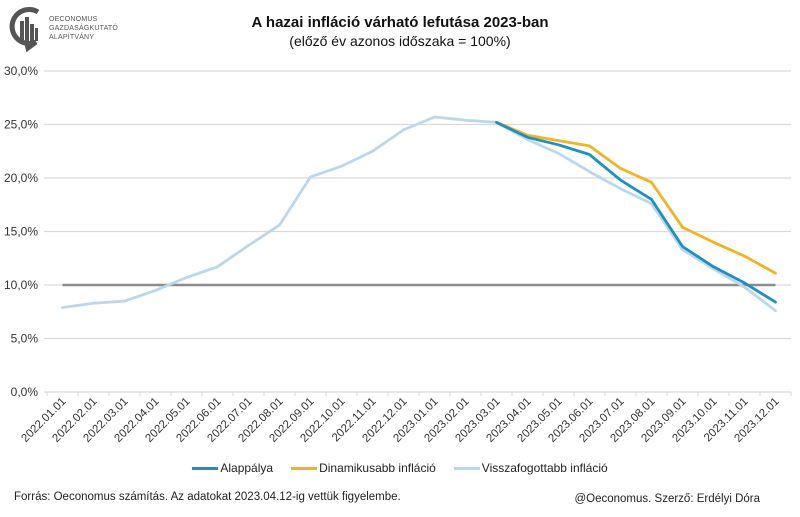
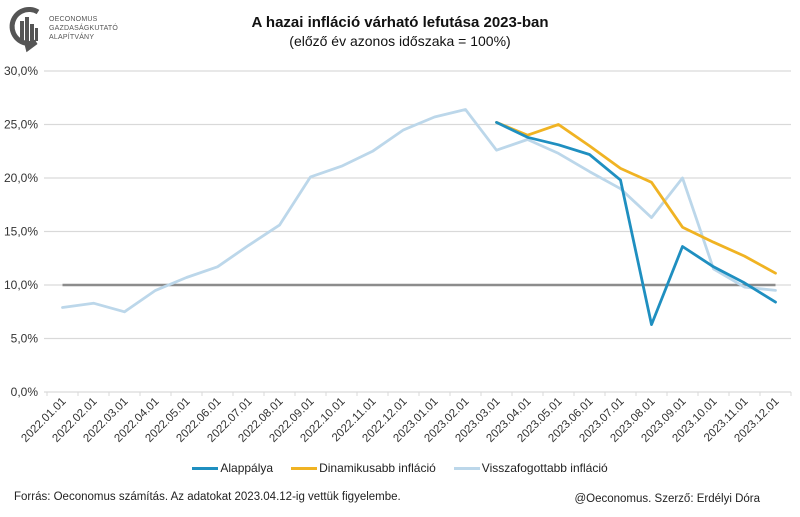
Visszafogottabb infláció/2022.03.01: 8,5% -> 7,5%
Visszafogottabb infláció/2023.02.01: 25,4% -> 26,4%
Visszafogottabb infláció/2023.03.01: 25,2% -> 22,6%
Dinamikusabb infláció/2023.05.01: 23,5% -> 25,0%
Visszafogottabb infláció/2023.08.01: 17,6% -> 16,3%
Alappálya/2023.08.01: 18,0% -> 6,3%
Visszafogottabb infláció/2023.09.01: 13,3% -> 20,0%
Visszafogottabb infláció/2023.12.01: 7,6% -> 9,5%
